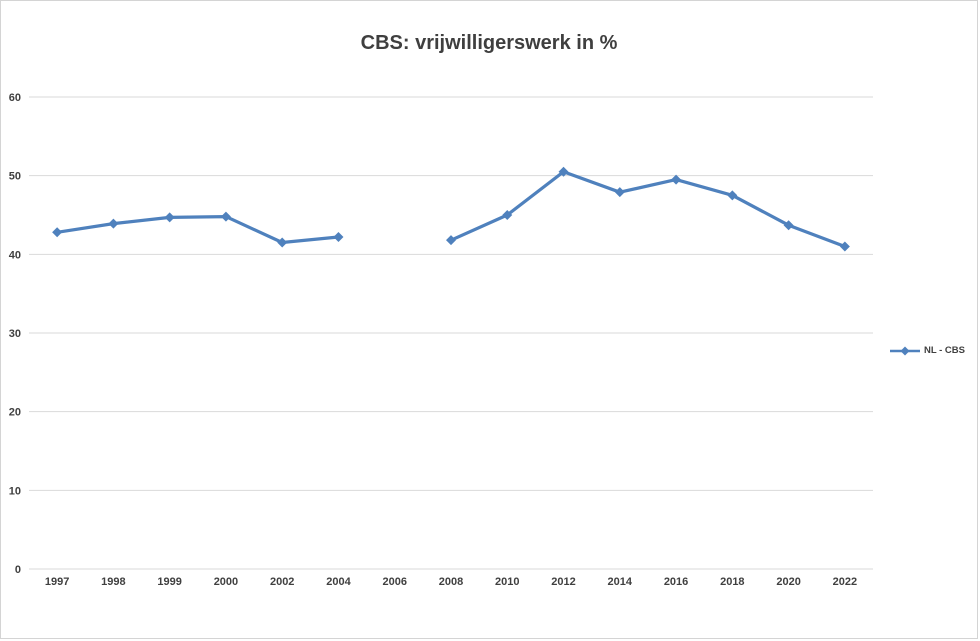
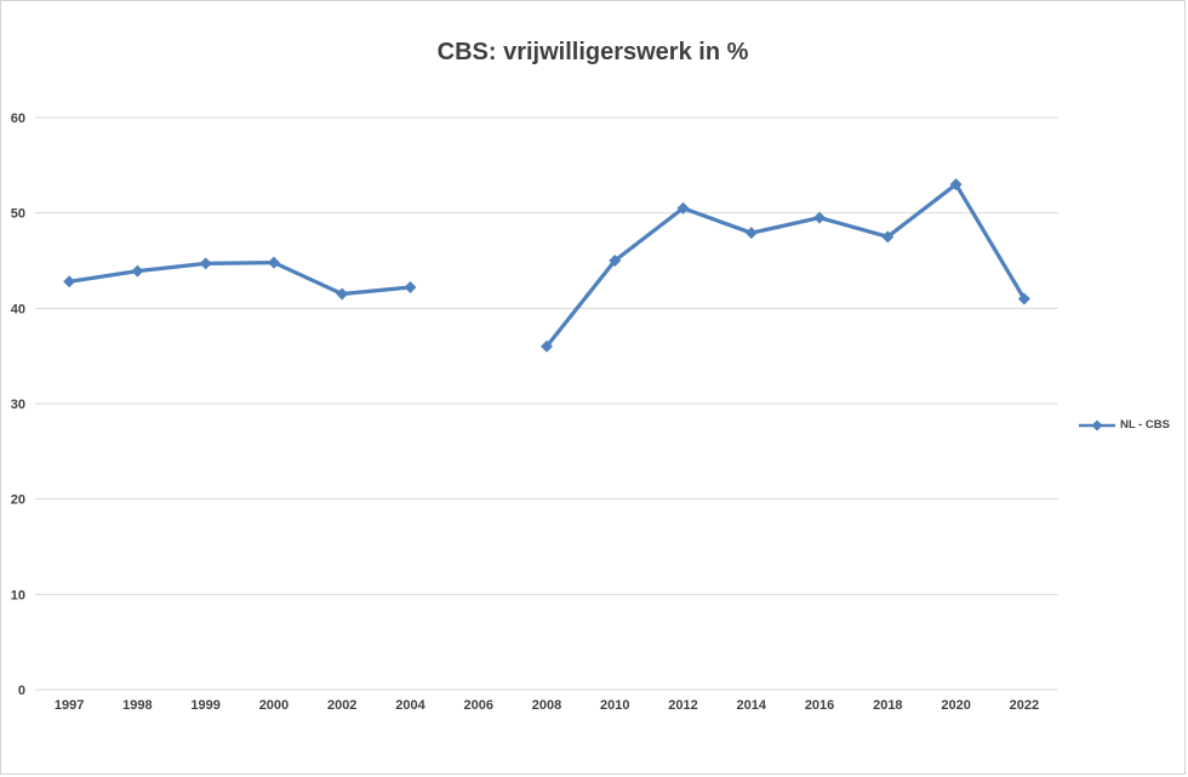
2008: 42 -> 36
2020: 44 -> 53
